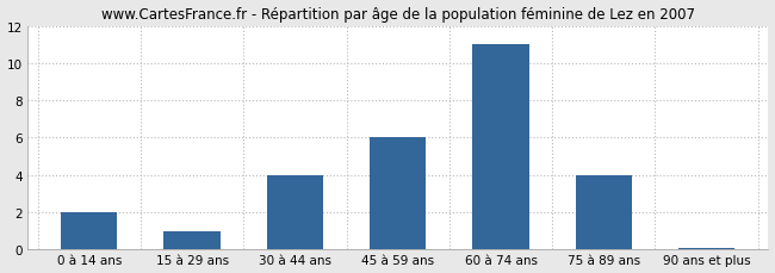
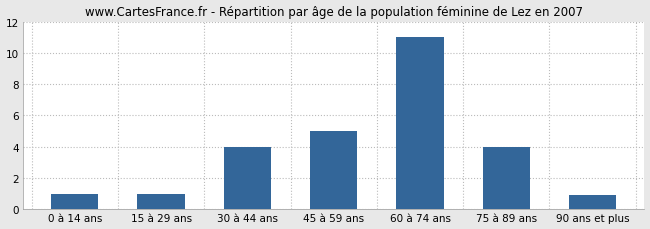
0 à 14 ans: 2.0 -> 1.0
45 à 59 ans: 6.0 -> 5.0
90 ans et plus: 0.1 -> 0.9
